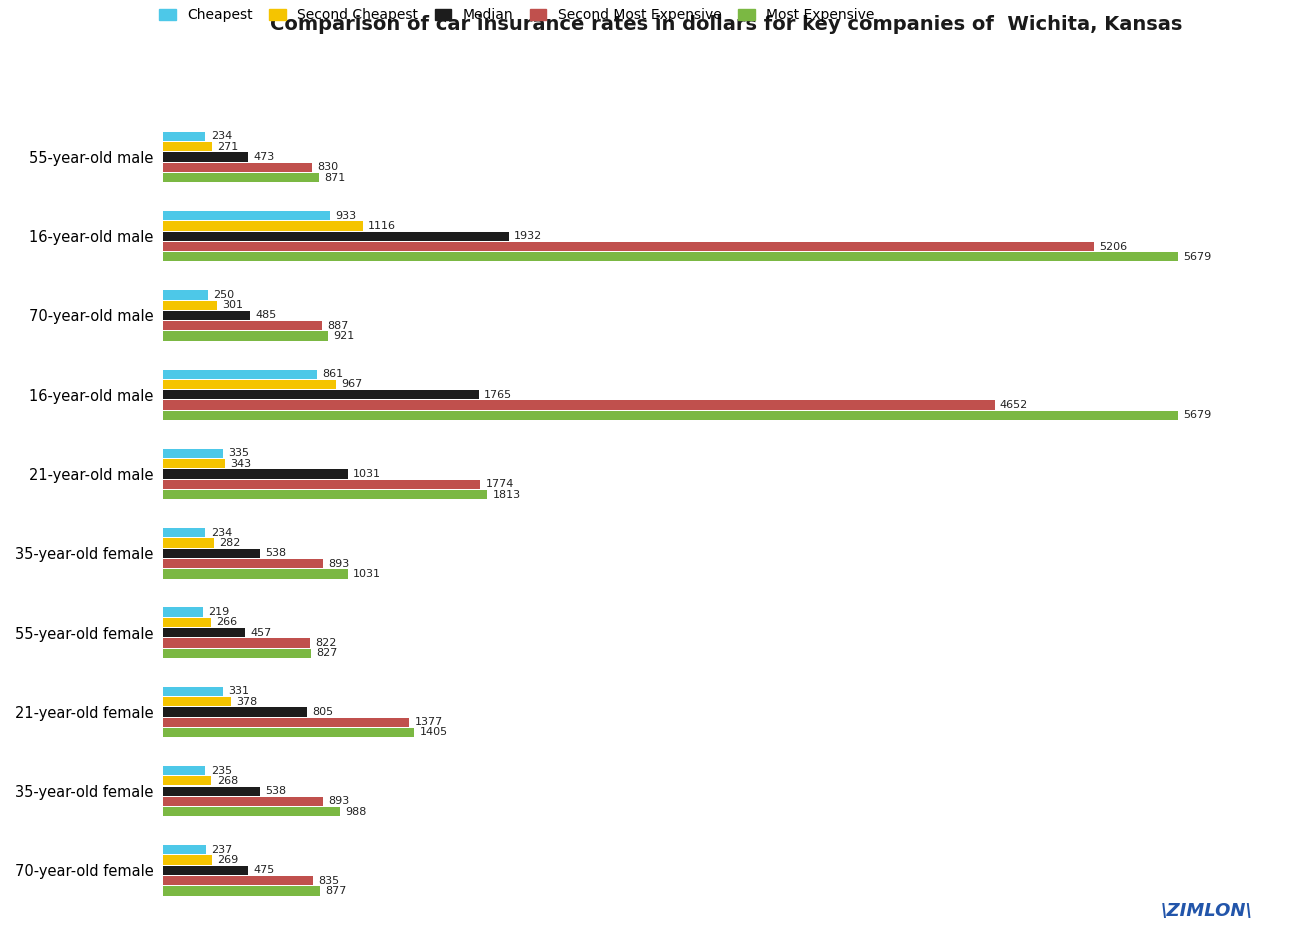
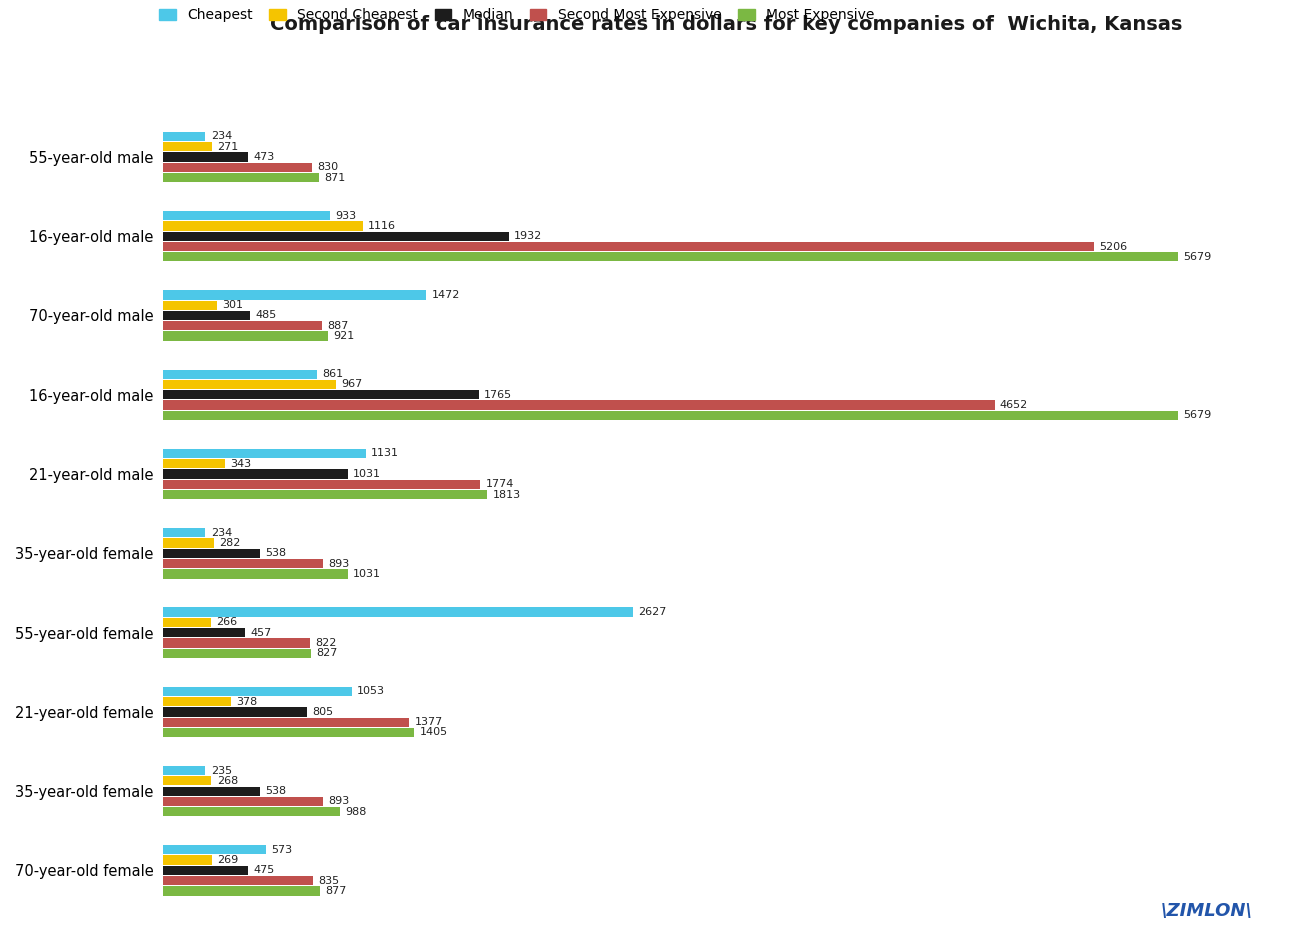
Cheapest/70-year-old male: 250 -> 1472
Cheapest/21-year-old male: 335 -> 1131
Cheapest/55-year-old female: 219 -> 2627
Cheapest/21-year-old female: 331 -> 1053
Cheapest/70-year-old female: 237 -> 573
